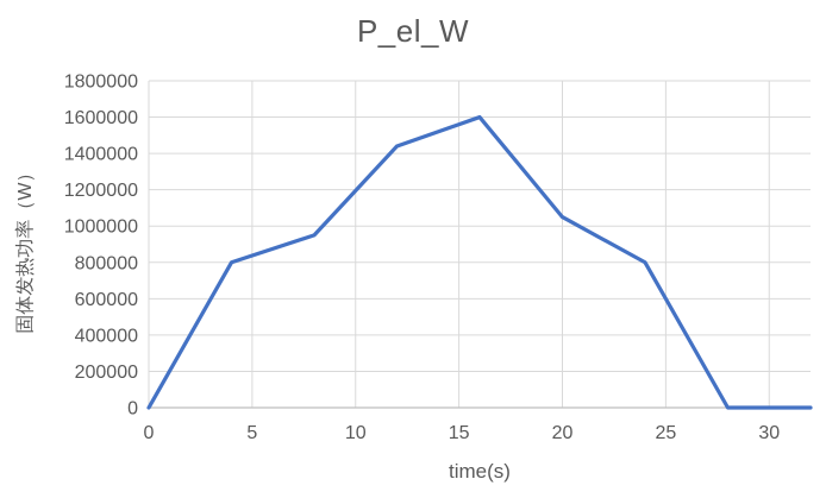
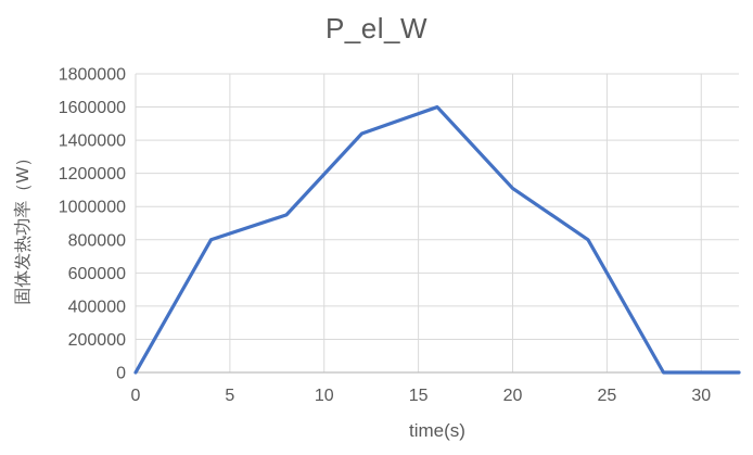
20: 1050000 -> 1110000
